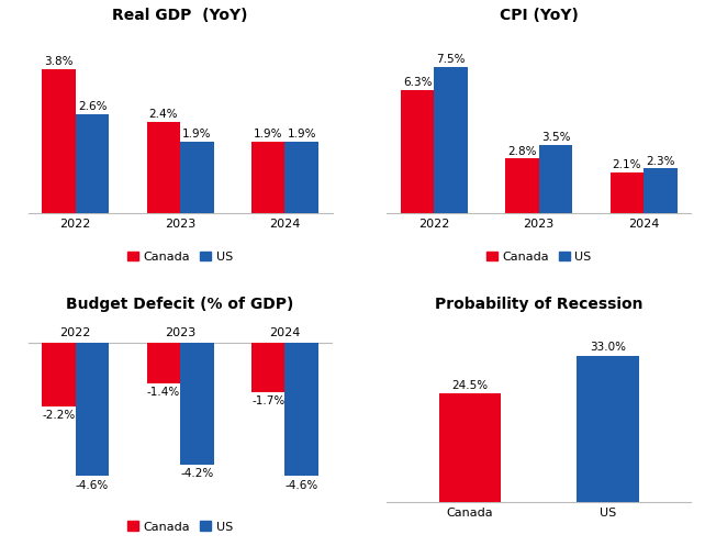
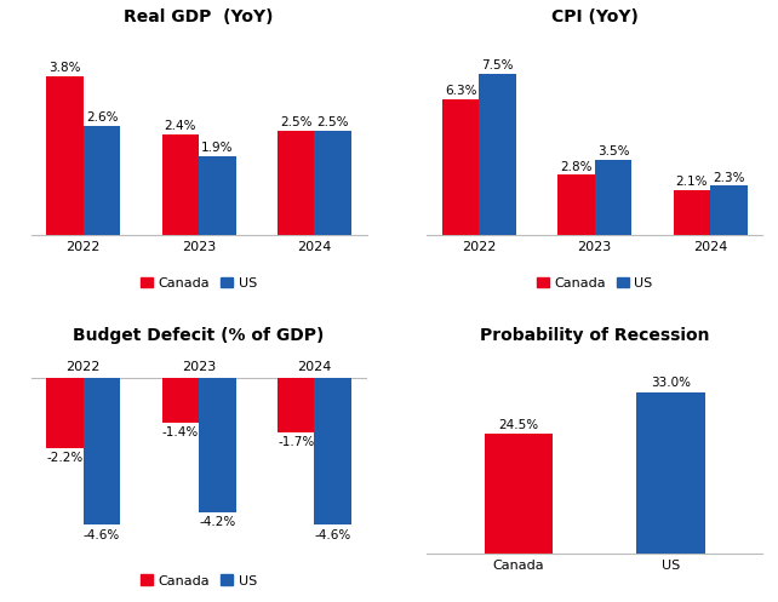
Real GDP (YoY)/Canada/2024: 1.9% -> 2.5%
Real GDP (YoY)/US/2024: 1.9% -> 2.5%
